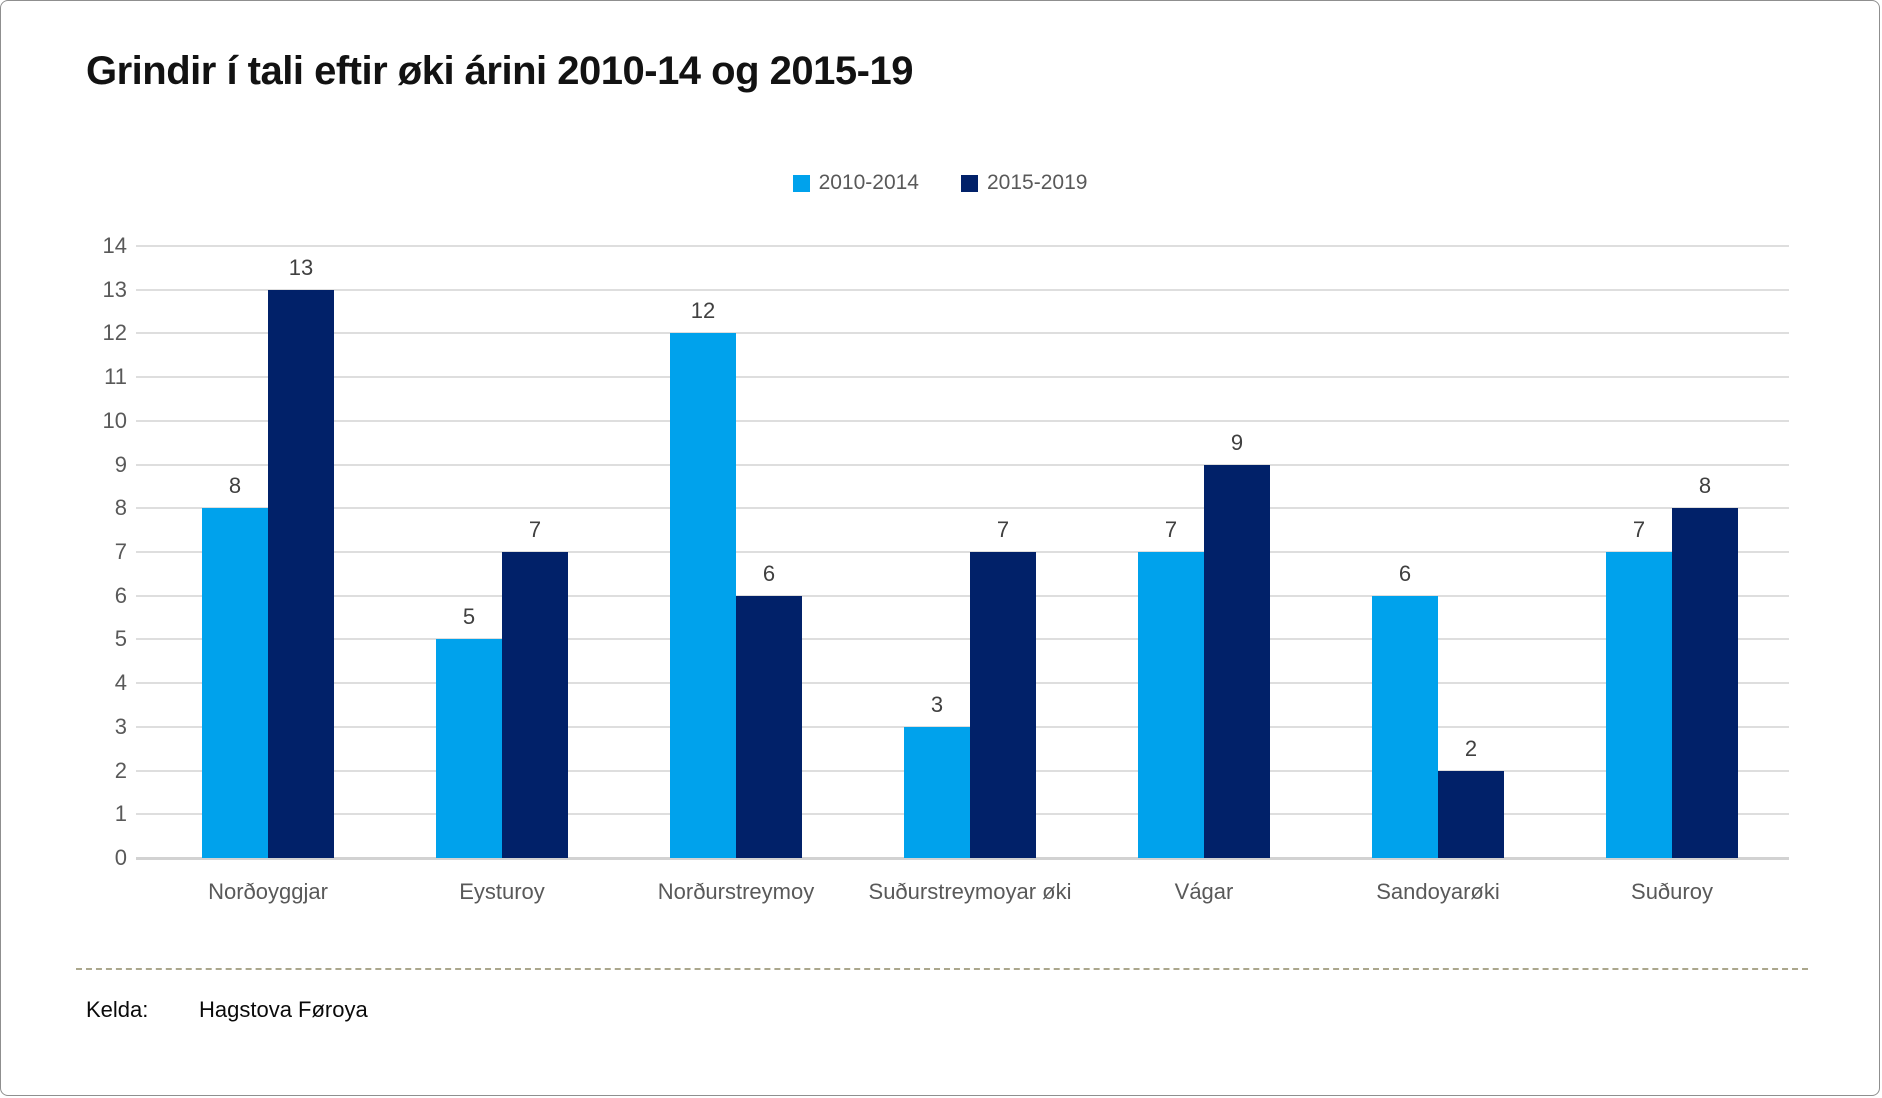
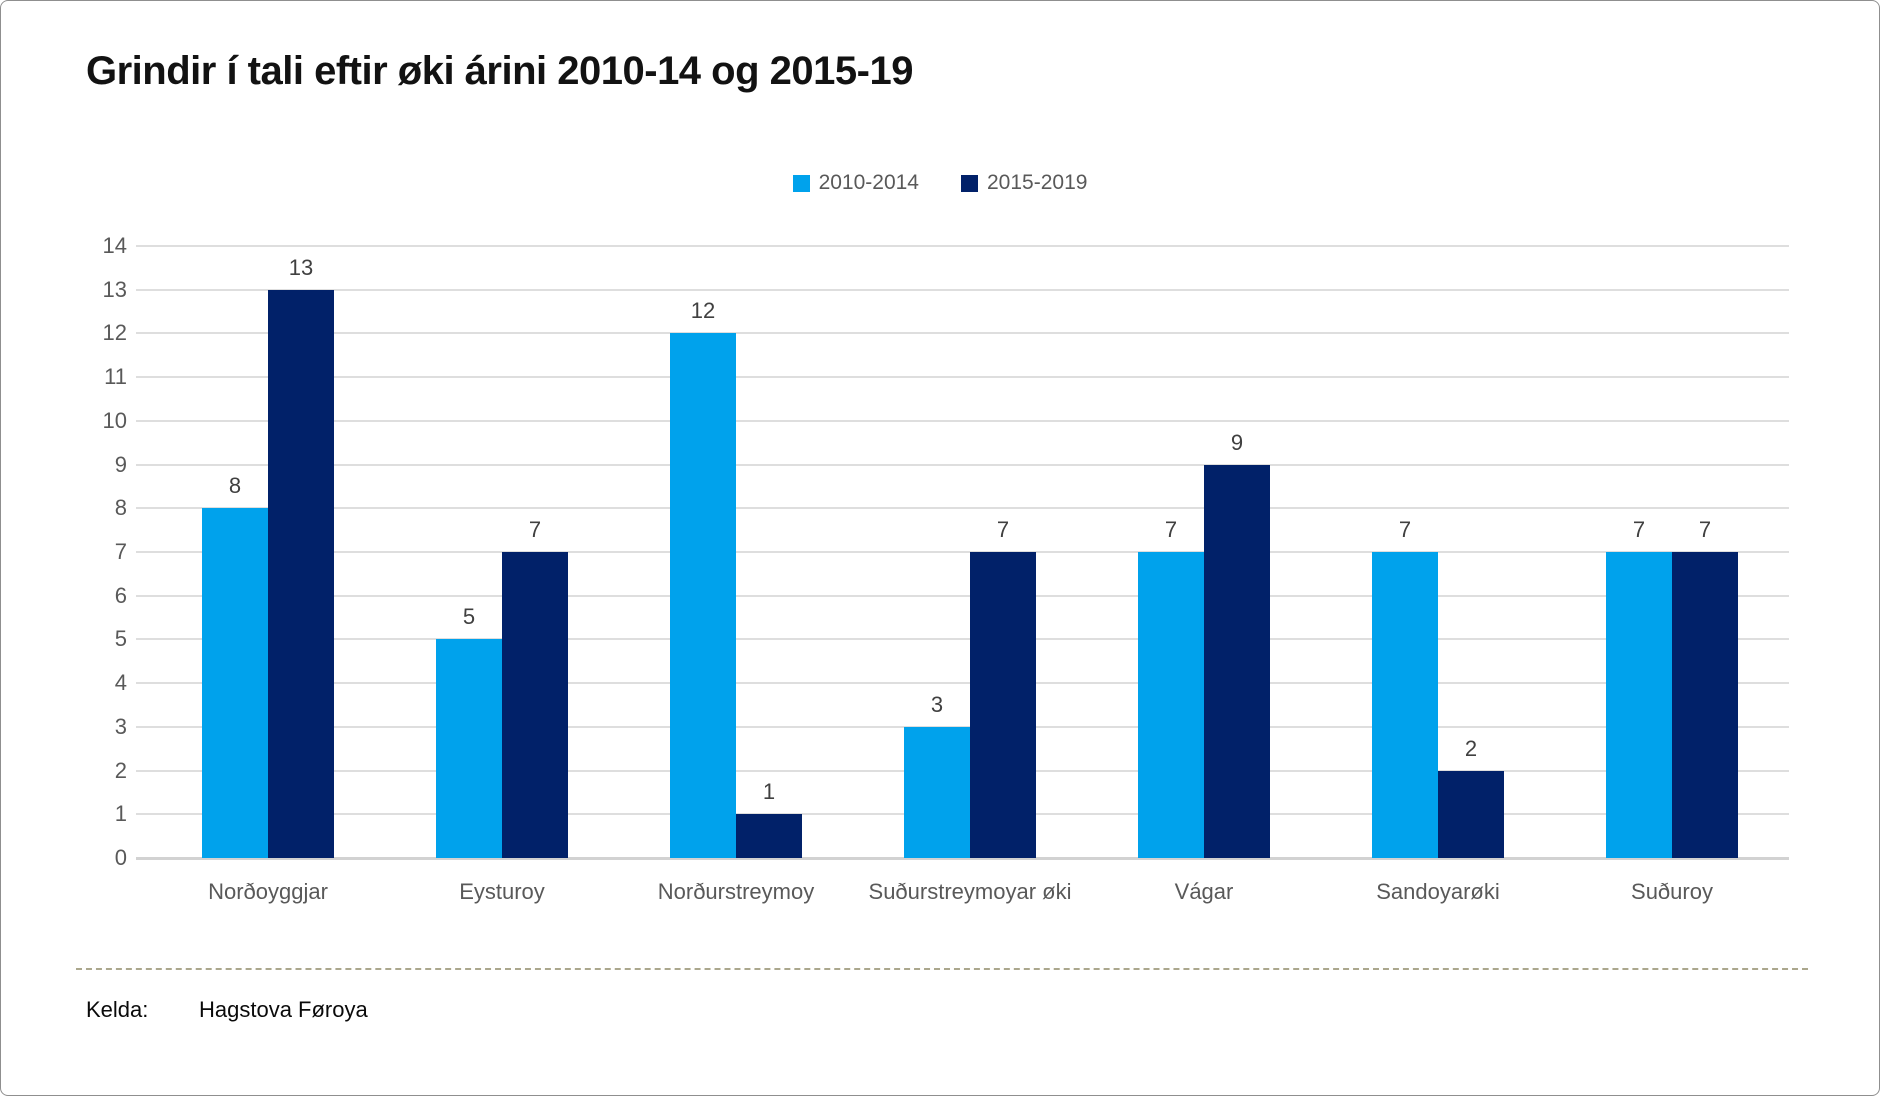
2015-2019/Norðurstreymoy: 6 -> 1
2010-2014/Sandoyarøki: 6 -> 7
2015-2019/Suðuroy: 8 -> 7
